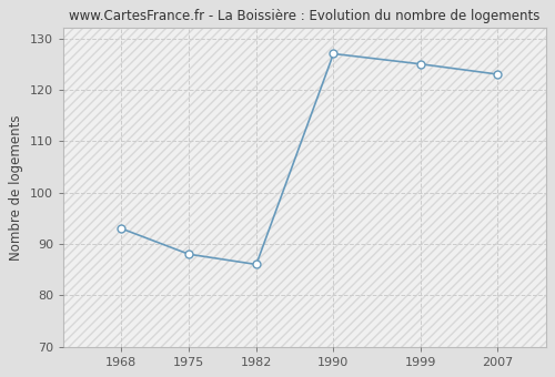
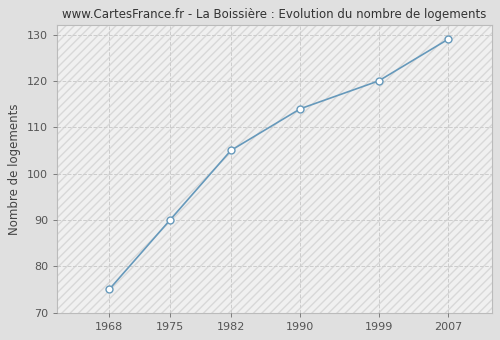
1968: 93 -> 75
1975: 88 -> 90
1982: 86 -> 105
1990: 127 -> 114
1999: 125 -> 120
2007: 123 -> 129
